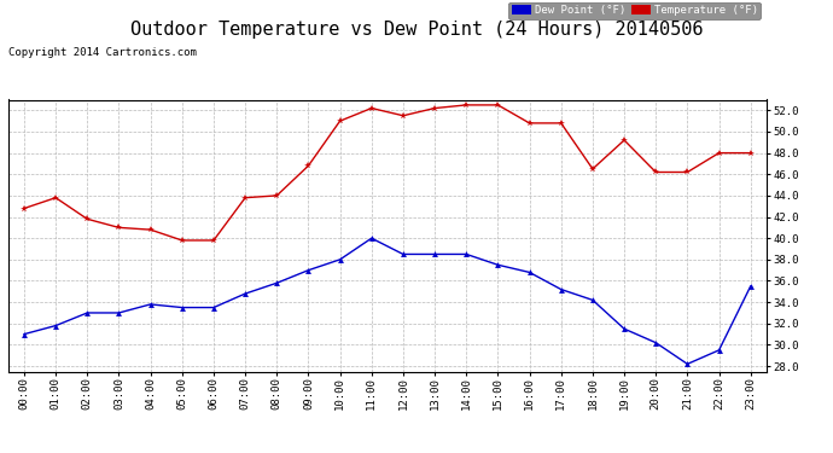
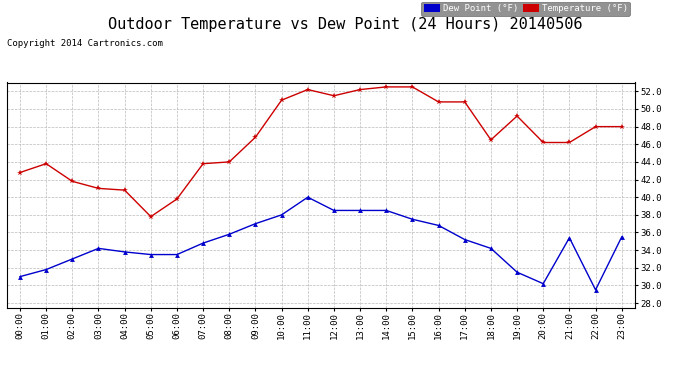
Dew Point (°F)/03:00: 33.0 -> 34.2
Temperature (°F)/05:00: 39.8 -> 37.8
Dew Point (°F)/21:00: 28.2 -> 35.4
